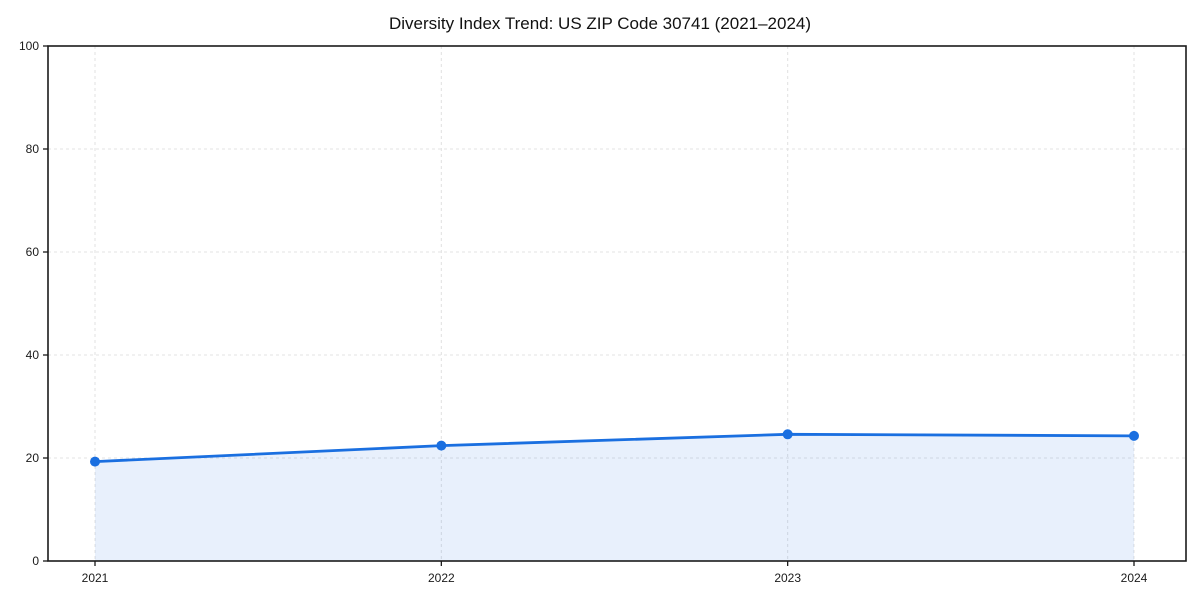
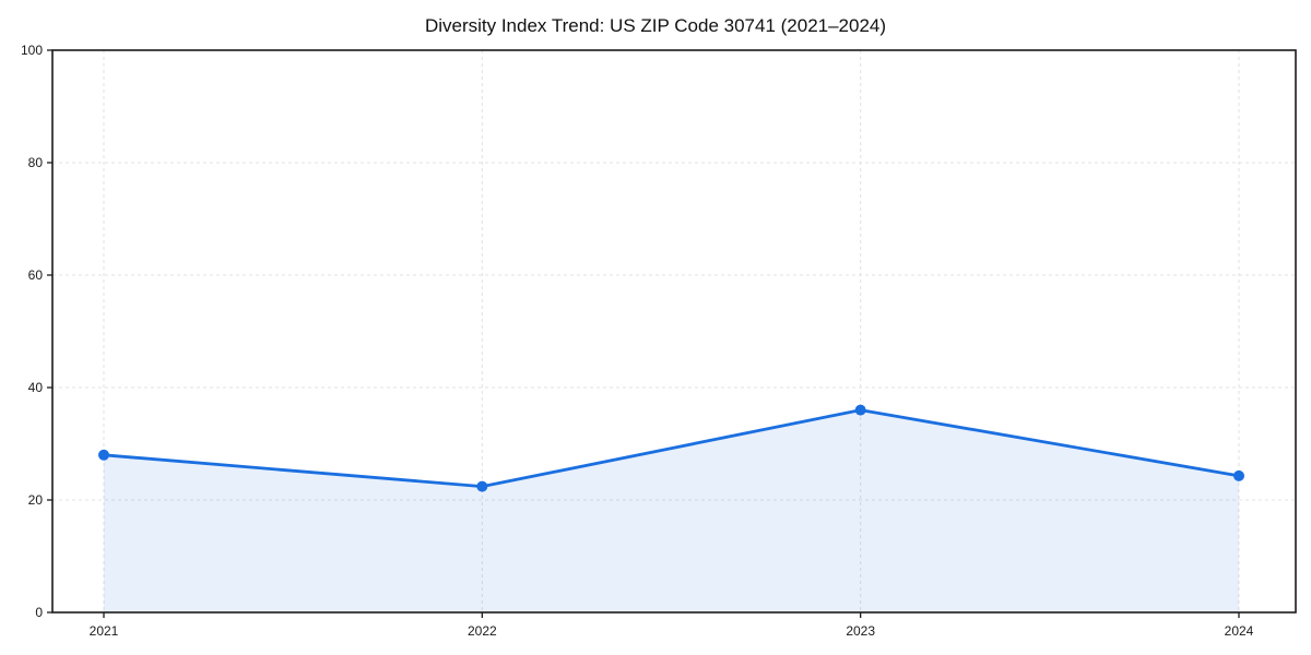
2021: 19 -> 28
2023: 25 -> 36
